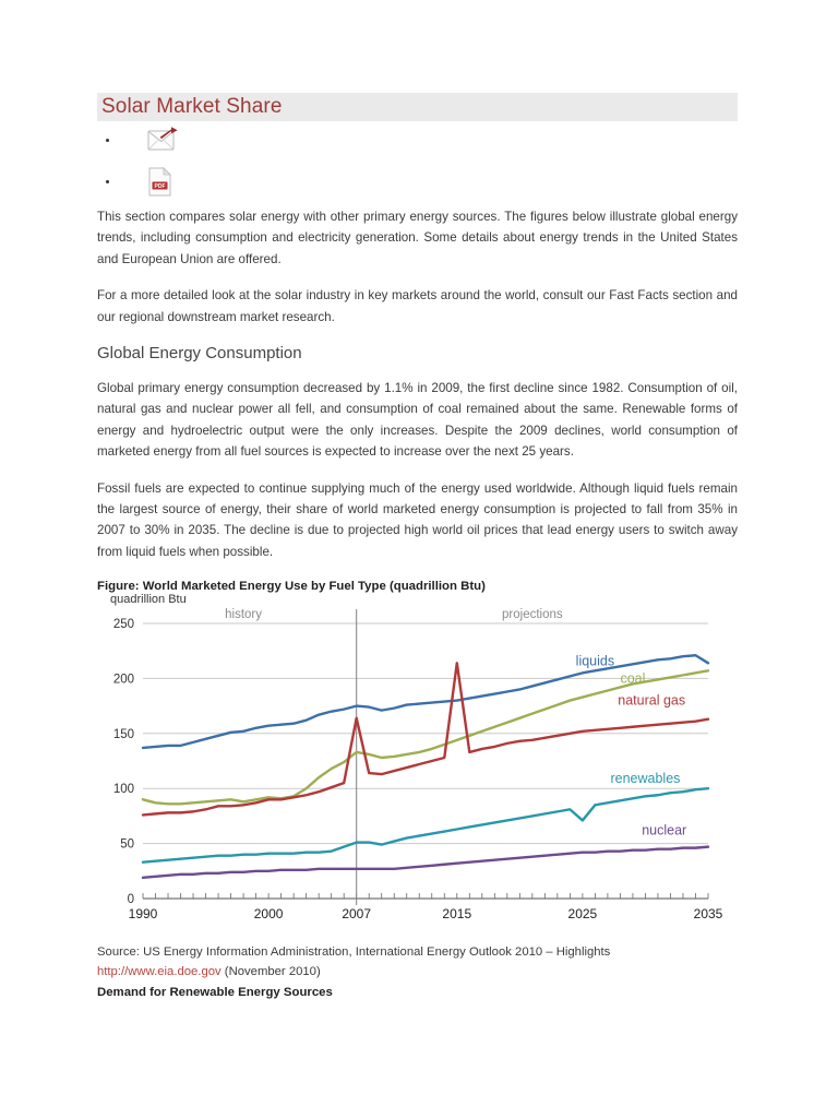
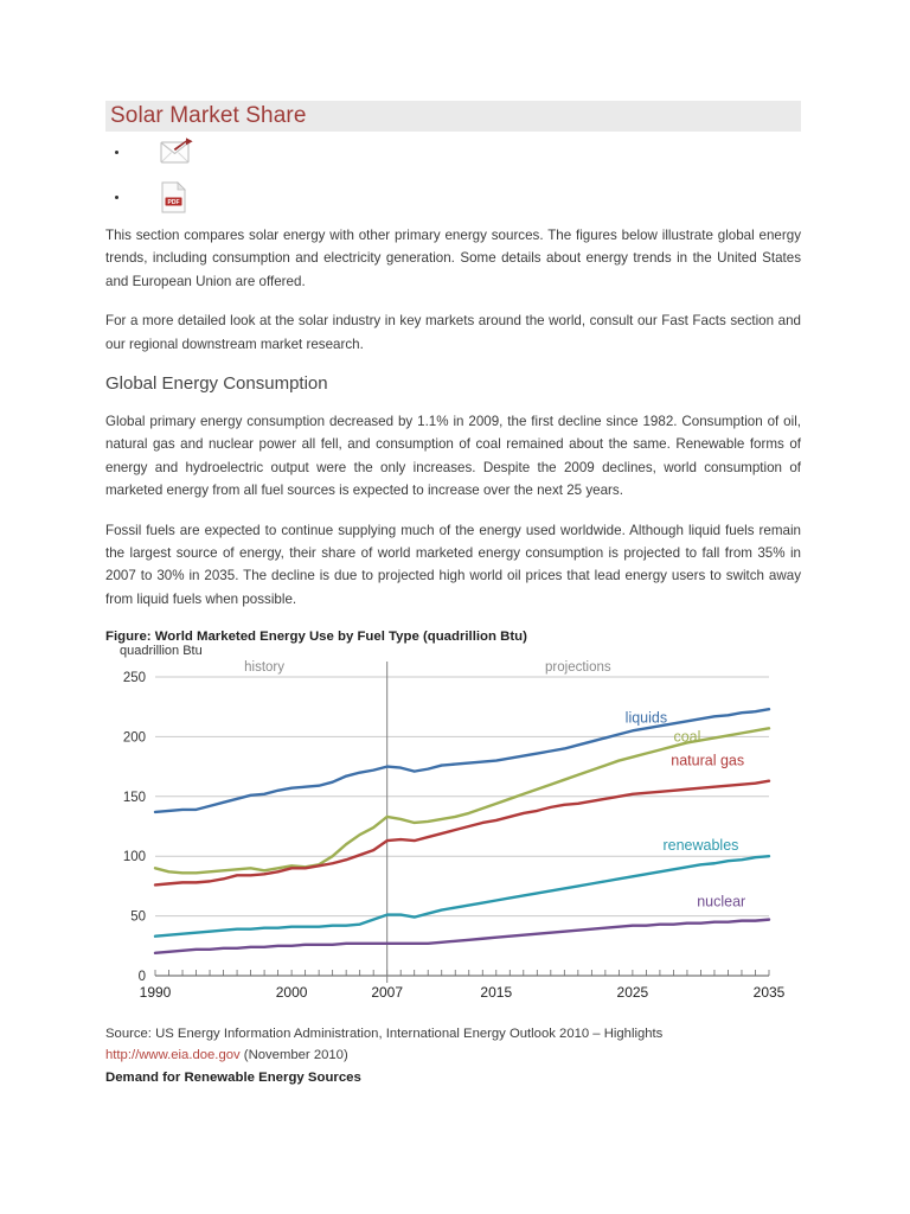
natural gas/2007: 164 -> 113
natural gas/2015: 214 -> 130
renewables/2025: 71 -> 83
liquids/2035: 214 -> 223
